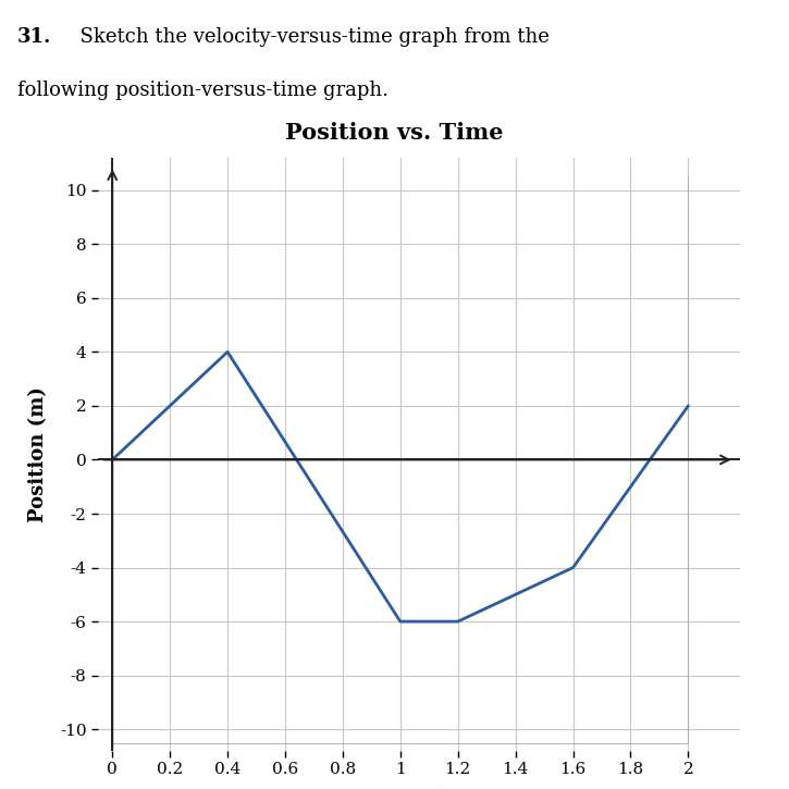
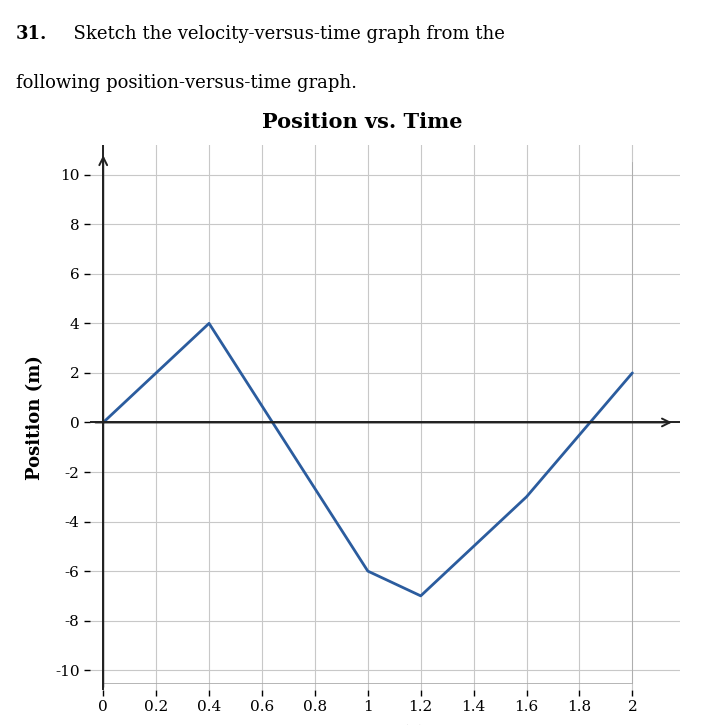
1.2: -6 -> -7
1.6: -4 -> -3
